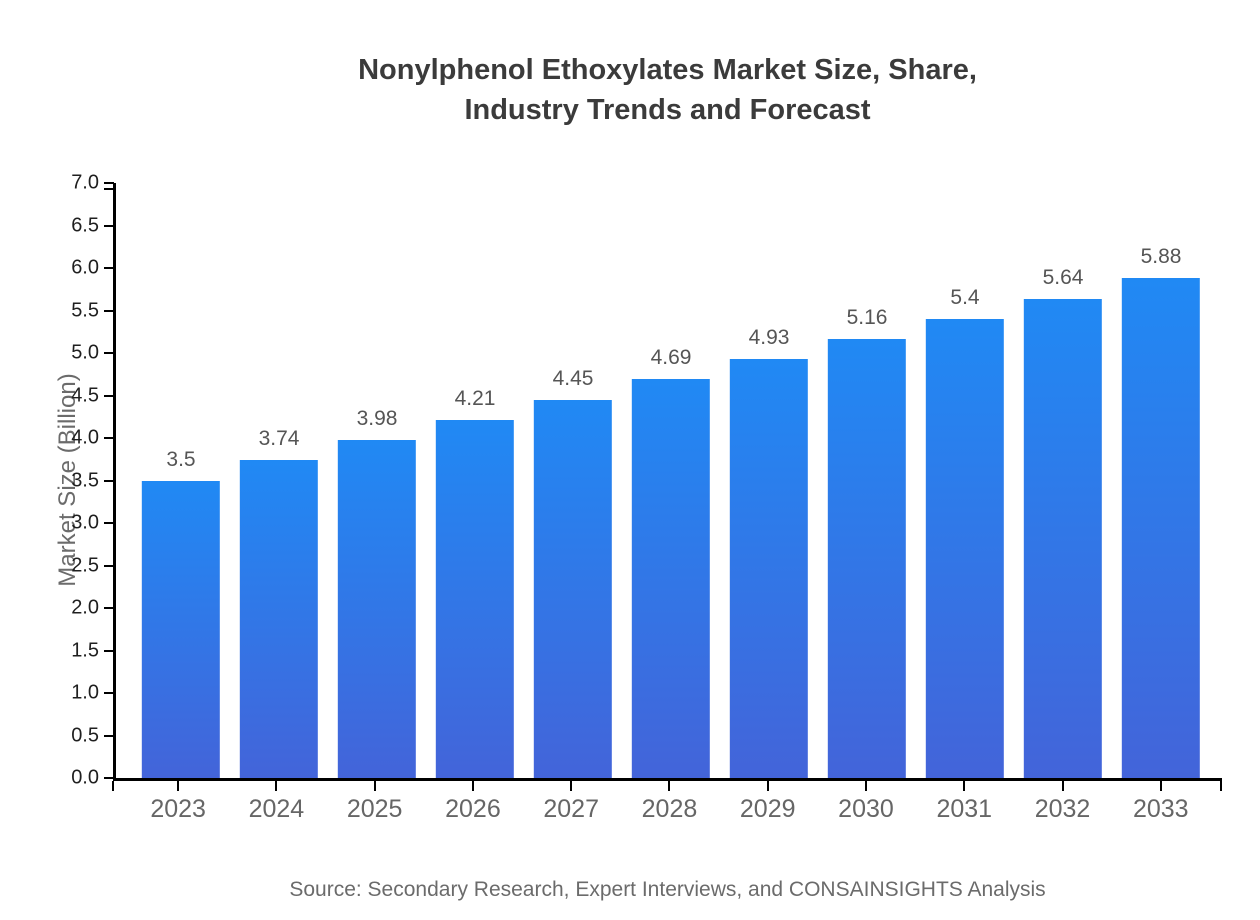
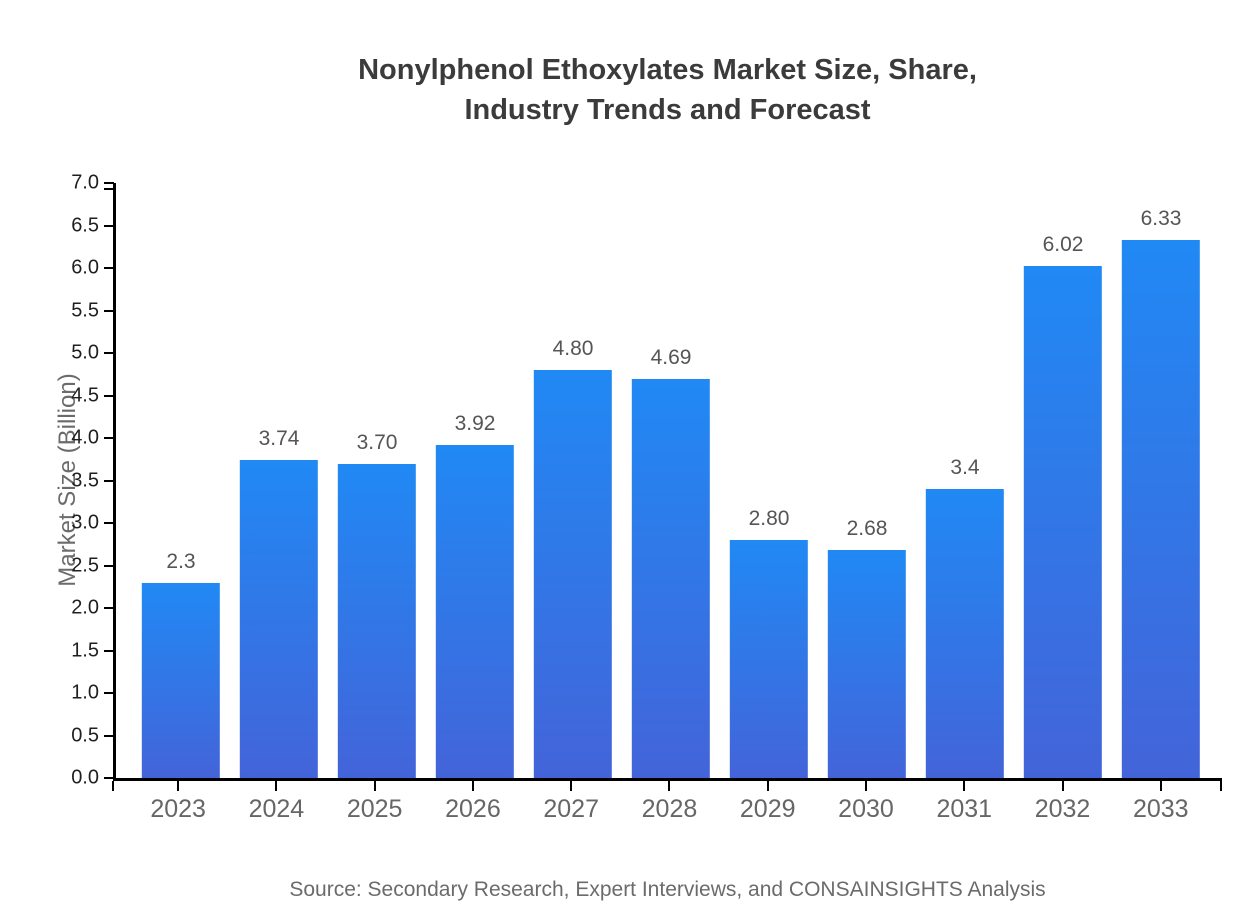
2023: 3.5 -> 2.3
2025: 3.98 -> 3.70
2026: 4.21 -> 3.92
2027: 4.45 -> 4.80
2029: 4.93 -> 2.80
2030: 5.16 -> 2.68
2031: 5.4 -> 3.4
2032: 5.64 -> 6.02
2033: 5.88 -> 6.33
